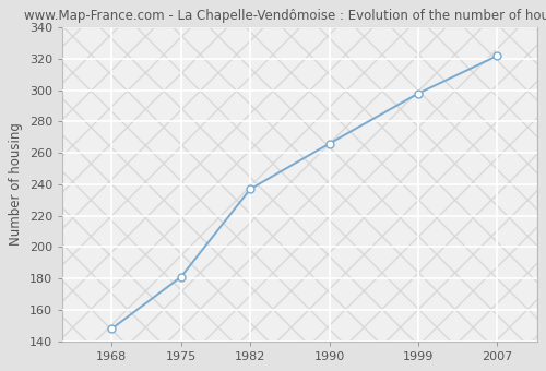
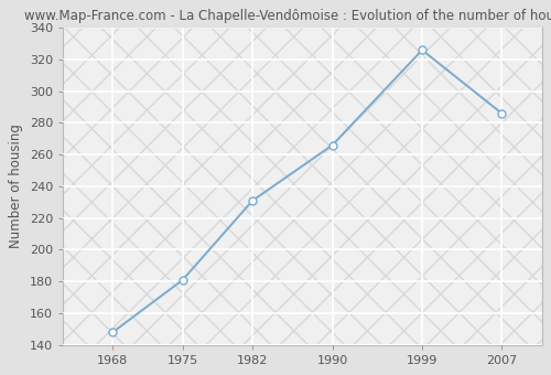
1982: 237 -> 231
1999: 298 -> 326
2007: 322 -> 286
